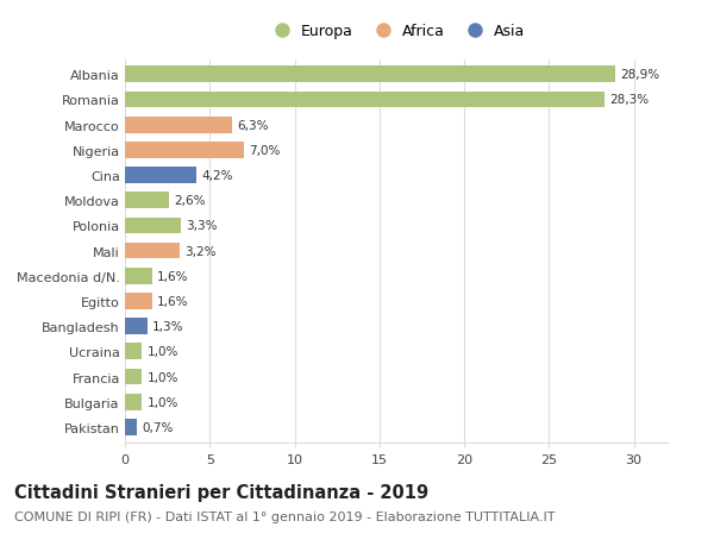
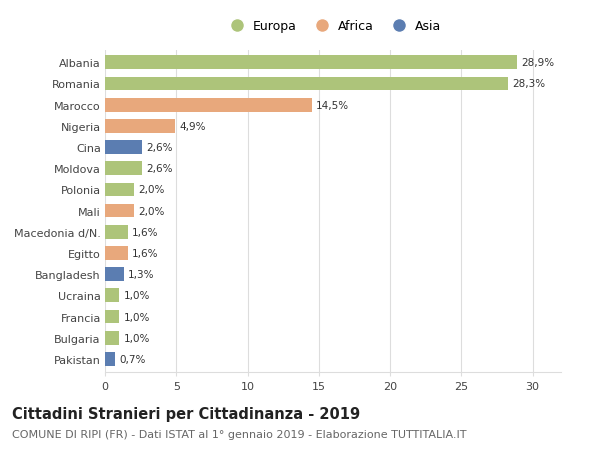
Marocco: 6,3% -> 14,5%
Nigeria: 7,0% -> 4,9%
Cina: 4,2% -> 2,6%
Polonia: 3,3% -> 2,0%
Mali: 3,2% -> 2,0%
